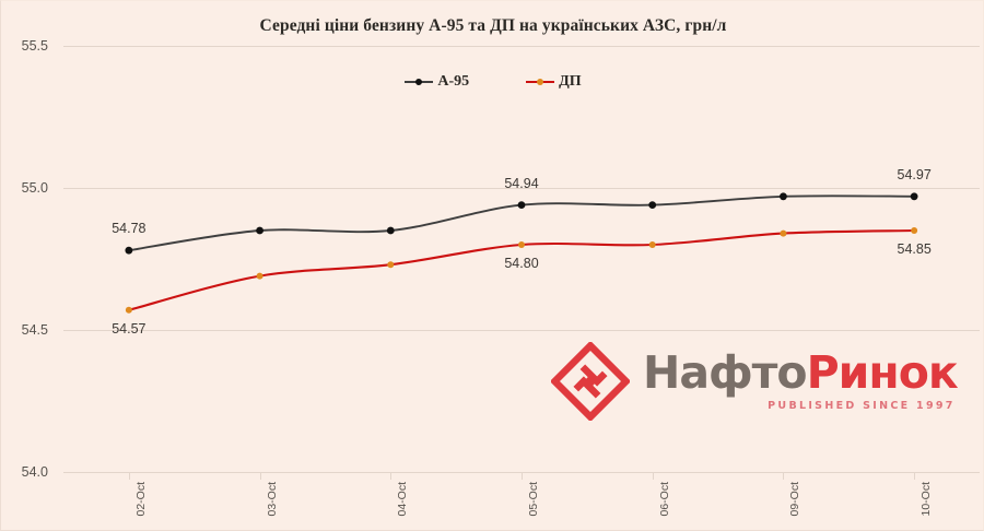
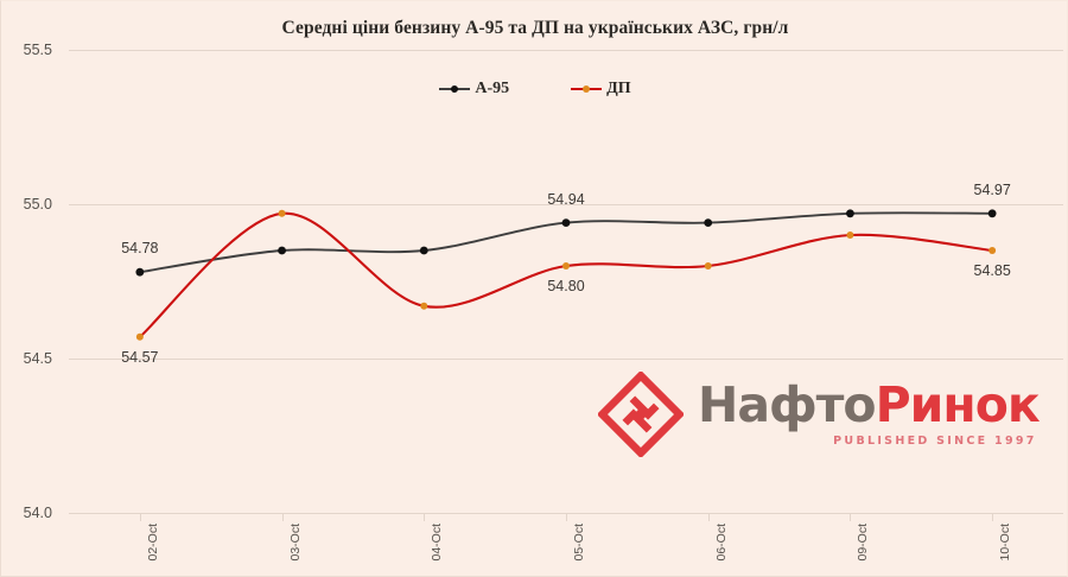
ДП/03-Oct: 54.69 -> 54.97
ДП/04-Oct: 54.73 -> 54.67
ДП/09-Oct: 54.84 -> 54.90
